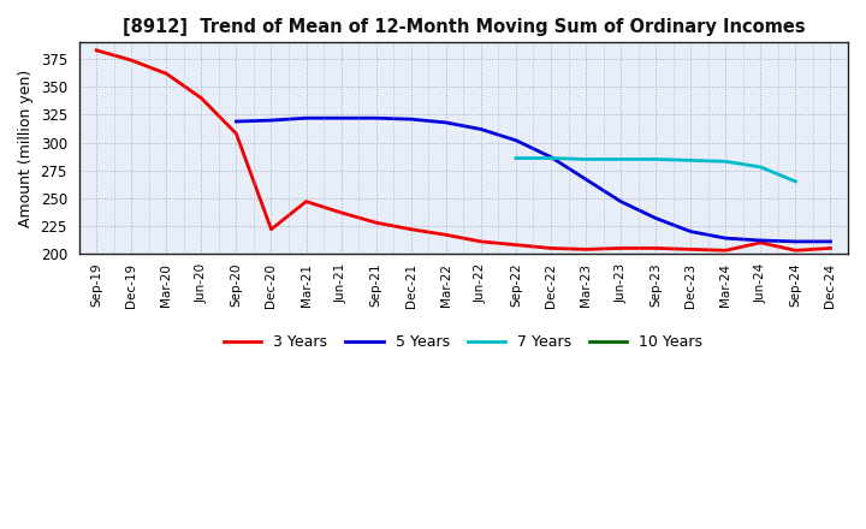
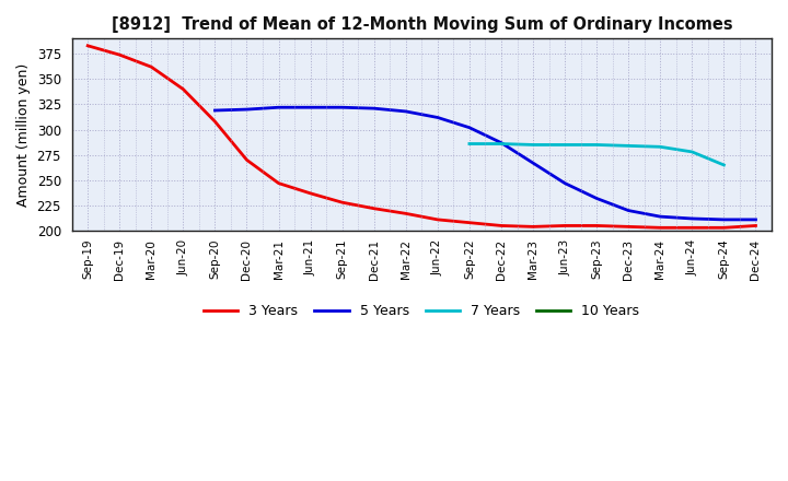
3 Years/Dec-20: 222 -> 270
3 Years/Jun-24: 210 -> 203
